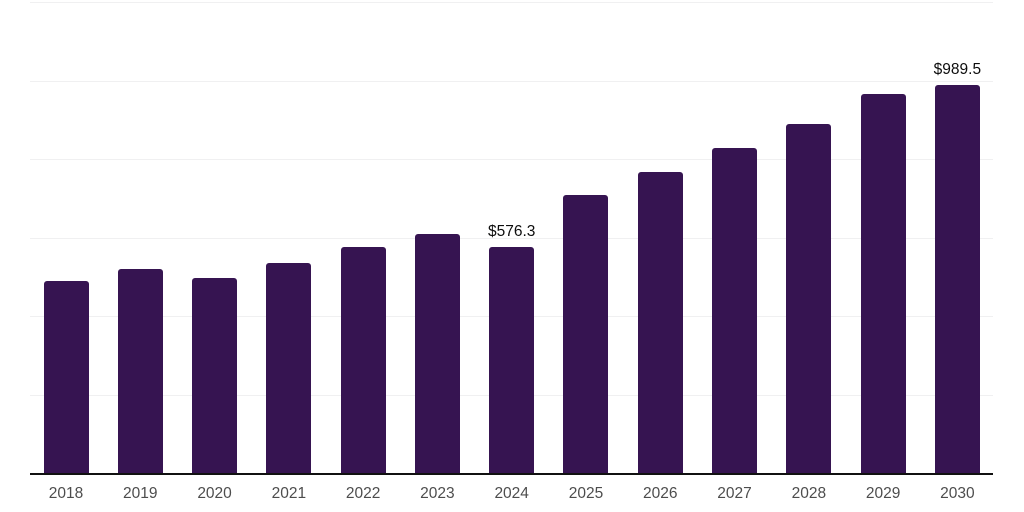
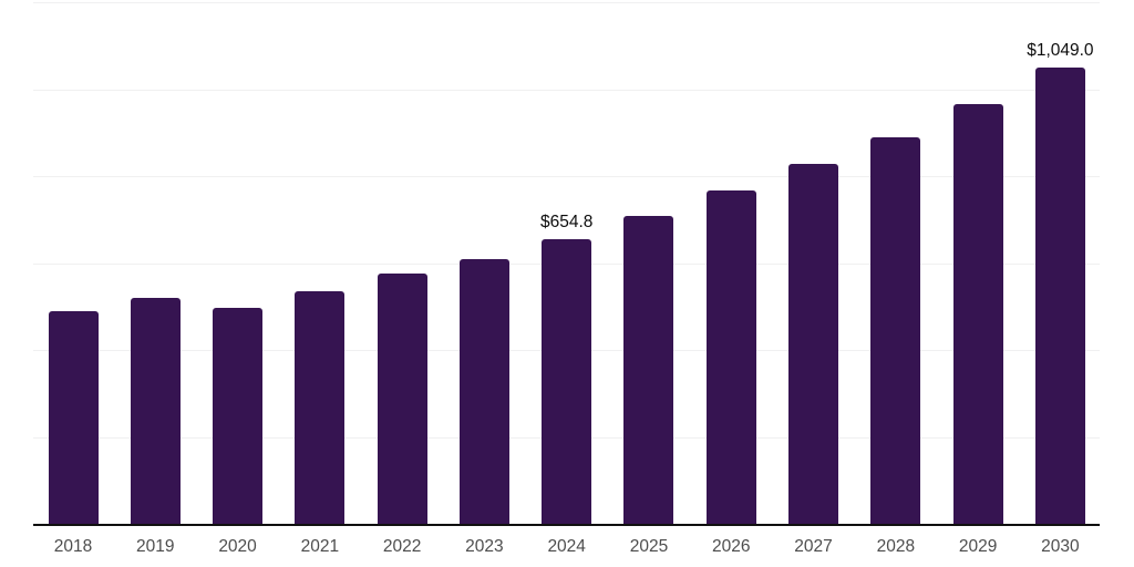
2024: $576.3 -> $654.8
2030: $989.5 -> $1,049.0
